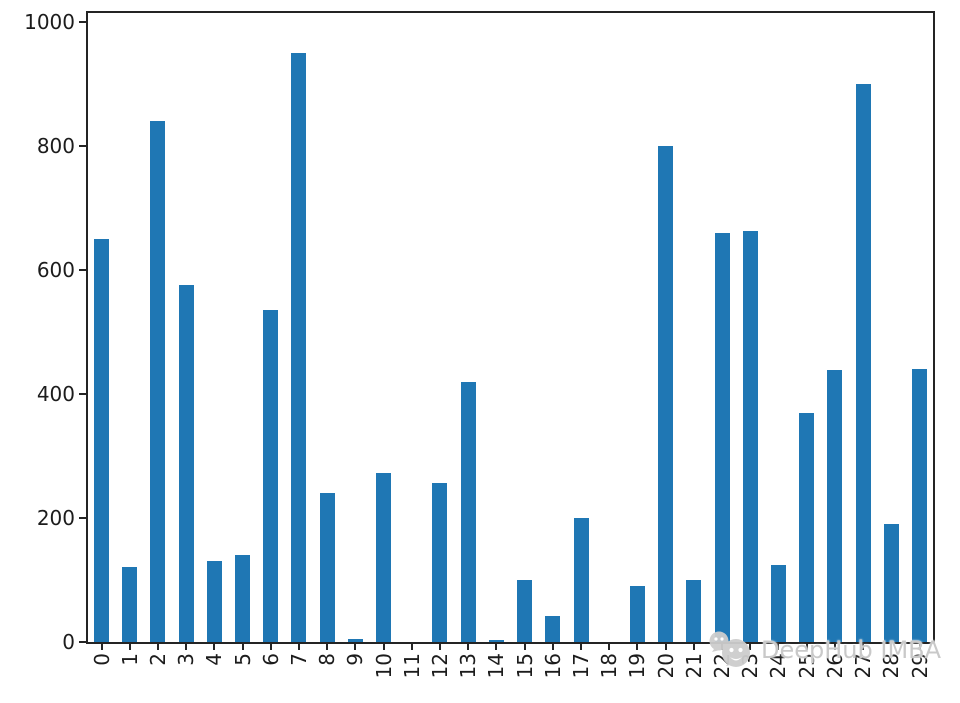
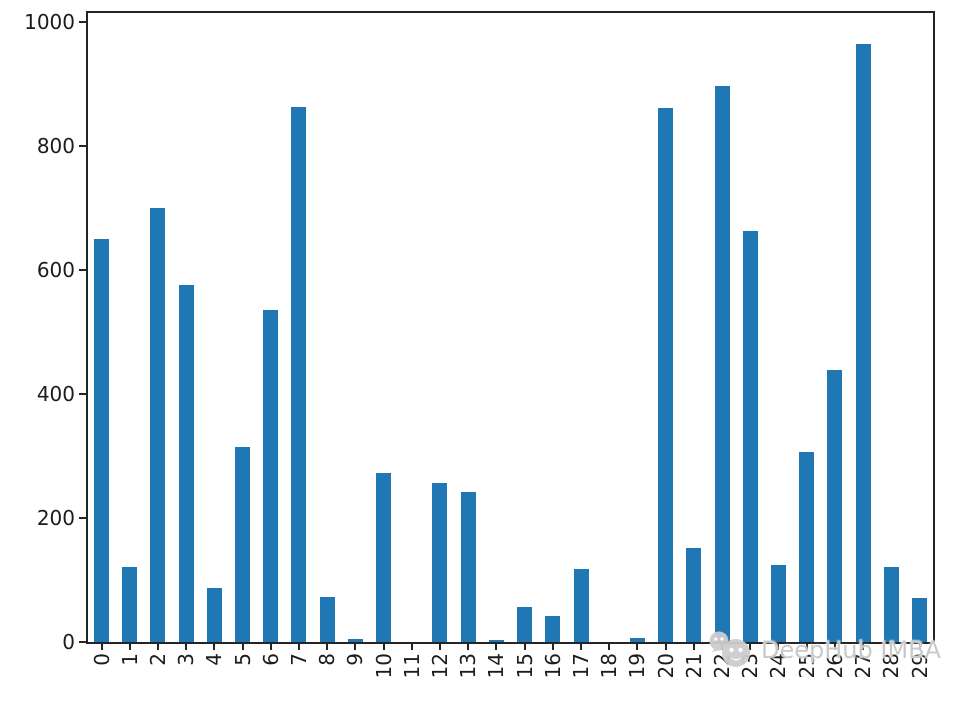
2: 840 -> 700
4: 130 -> 90
5: 140 -> 320
7: 950 -> 860
8: 240 -> 70
13: 420 -> 240
15: 100 -> 60
17: 200 -> 120
19: 90 -> 10
20: 800 -> 860
21: 100 -> 150
22: 660 -> 900
25: 370 -> 310
27: 900 -> 960
28: 190 -> 120
29: 440 -> 70
